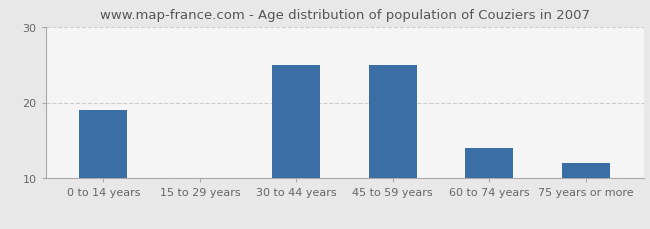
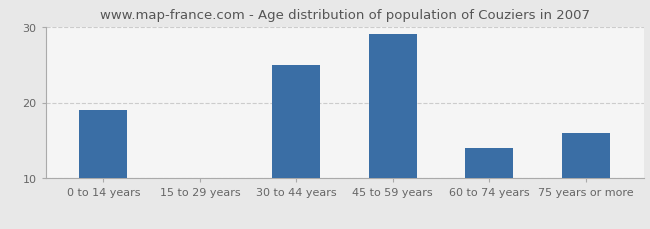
45 to 59 years: 25 -> 29
75 years or more: 12 -> 16
